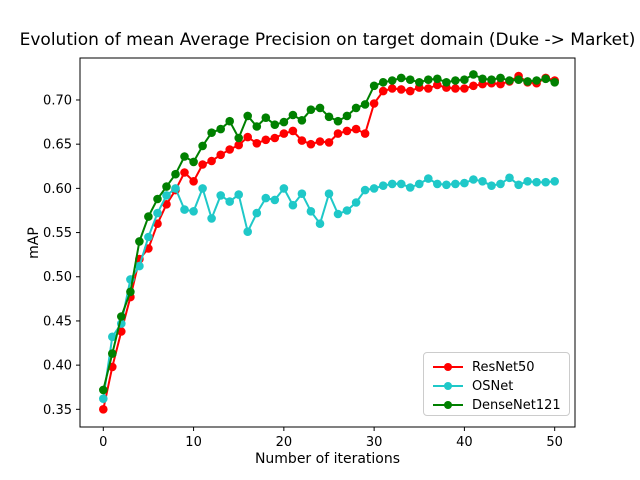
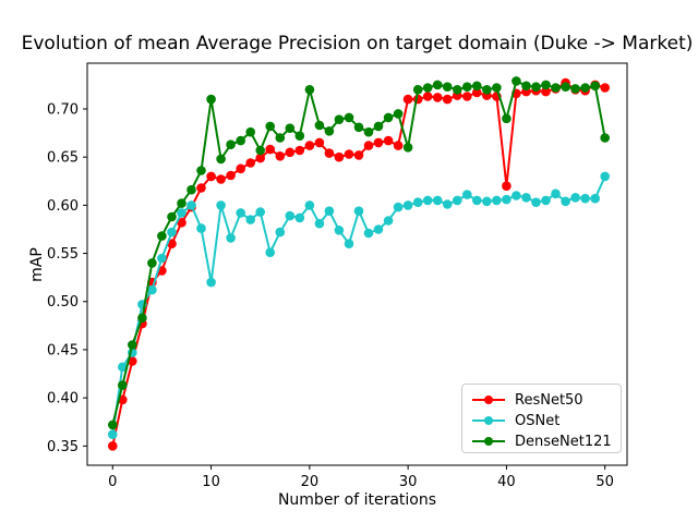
ResNet50/10: 0.61 -> 0.63
OSNet/10: 0.57 -> 0.52
DenseNet121/10: 0.63 -> 0.71
DenseNet121/20: 0.68 -> 0.72
ResNet50/30: 0.70 -> 0.71
DenseNet121/30: 0.72 -> 0.66
ResNet50/40: 0.71 -> 0.62
DenseNet121/40: 0.72 -> 0.69
OSNet/50: 0.61 -> 0.63
DenseNet121/50: 0.72 -> 0.67
